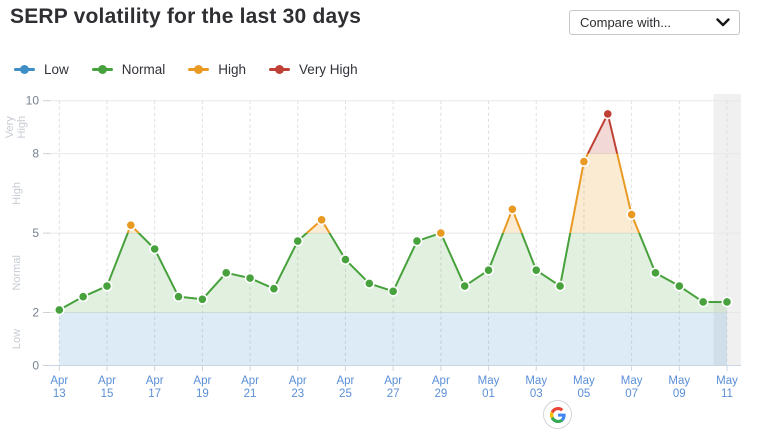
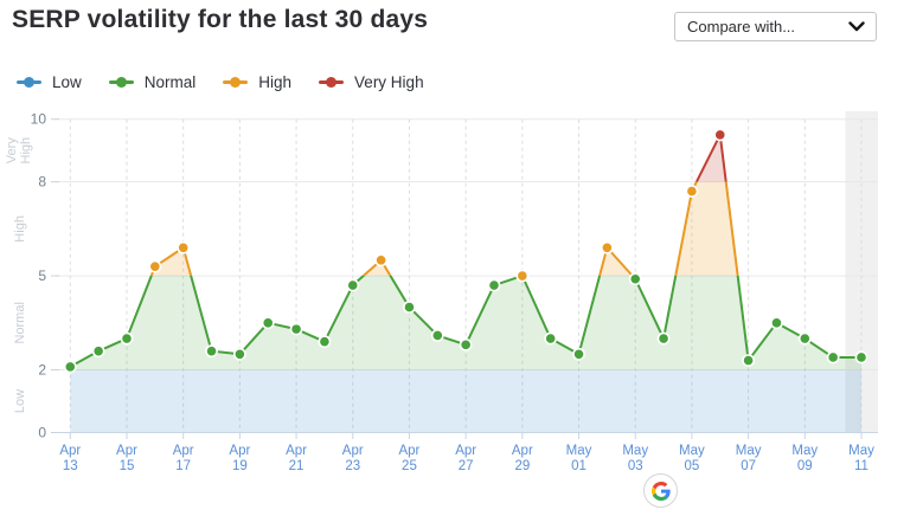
Apr 17: 4.4 -> 5.9
May 01: 3.6 -> 2.5
May 03: 3.6 -> 4.9
May 07: 5.7 -> 2.3
